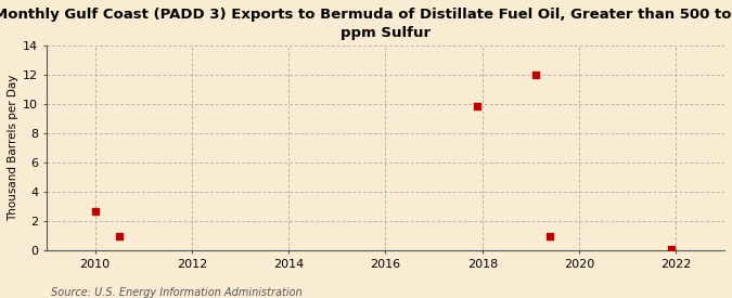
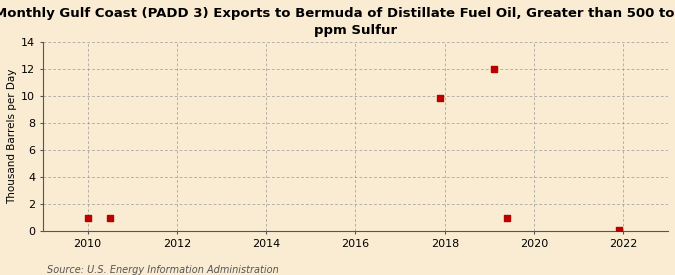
2010: 2.7 -> 1.0
